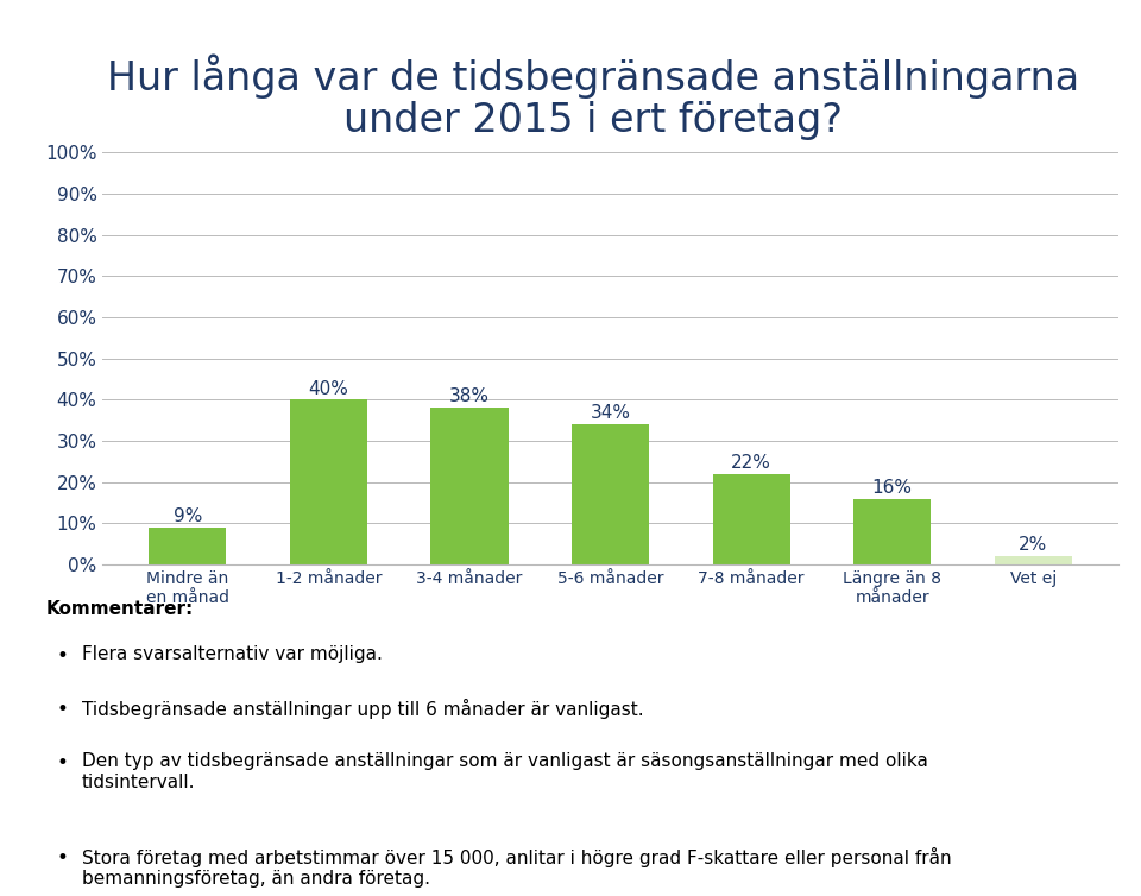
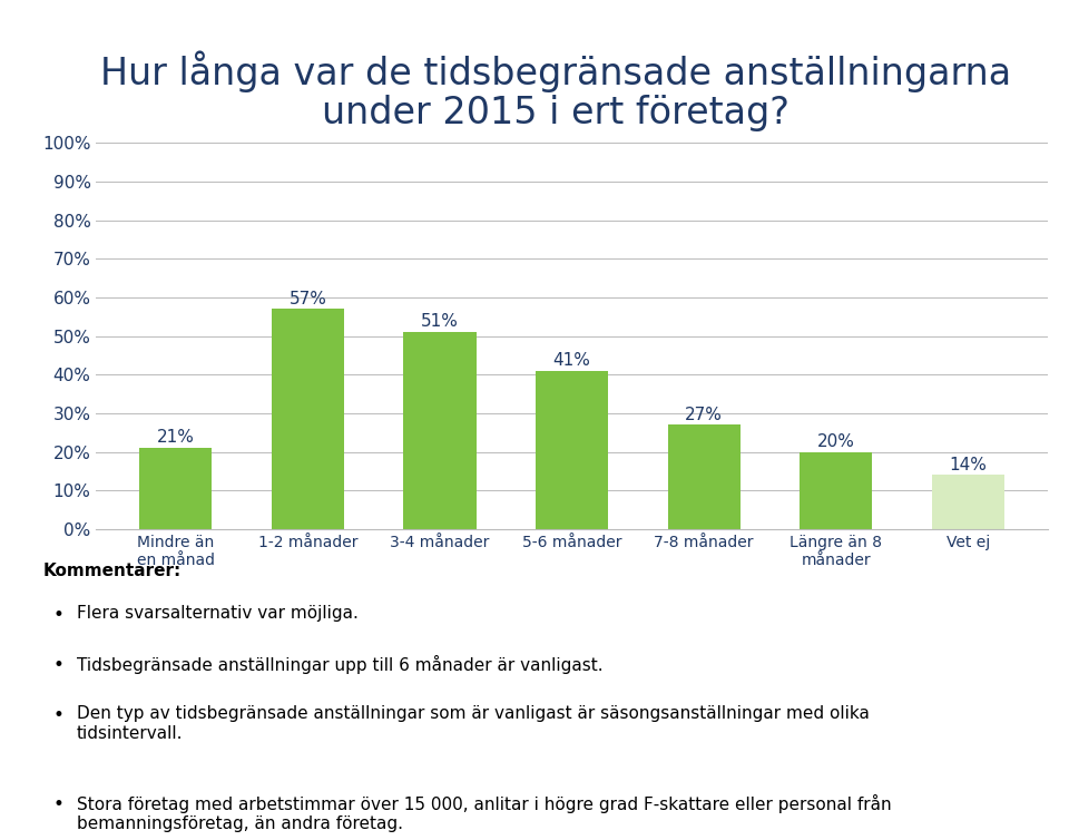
Mindre än en månad: 9% -> 21%
1-2 månader: 40% -> 57%
3-4 månader: 38% -> 51%
5-6 månader: 34% -> 41%
7-8 månader: 22% -> 27%
Längre än 8 månader: 16% -> 20%
Vet ej: 2% -> 14%
